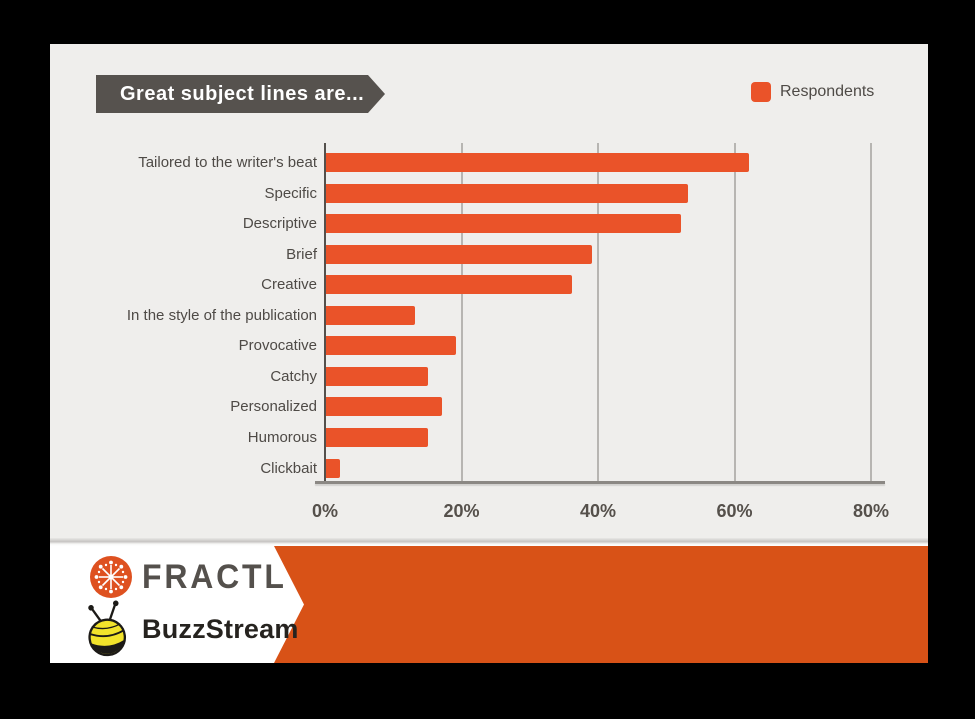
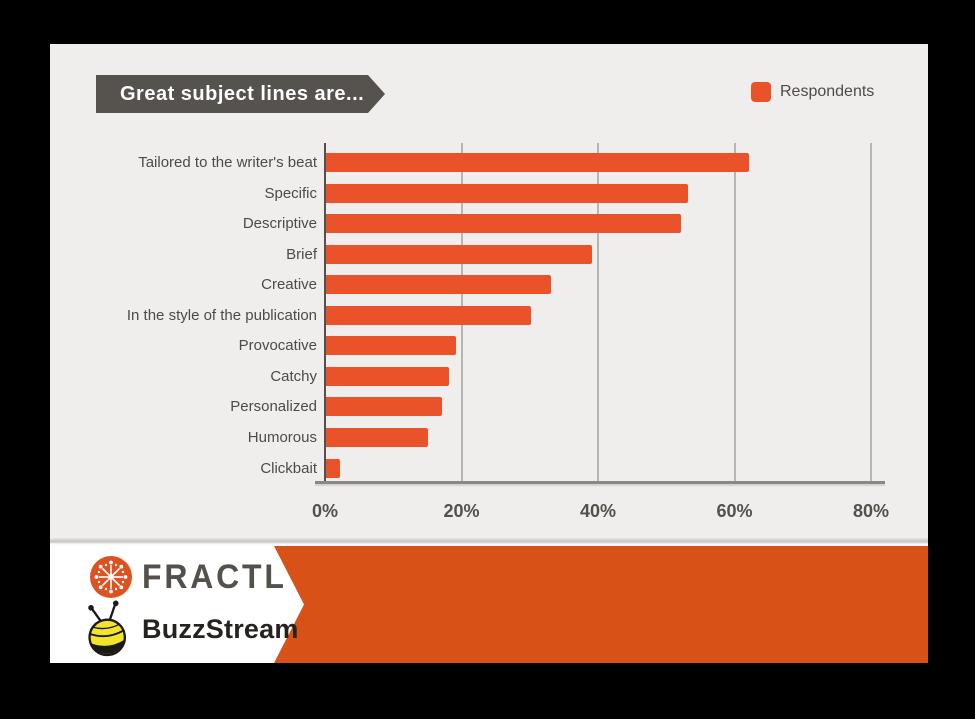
Creative: 36% -> 33%
In the style of the publication: 13% -> 30%
Catchy: 15% -> 18%
